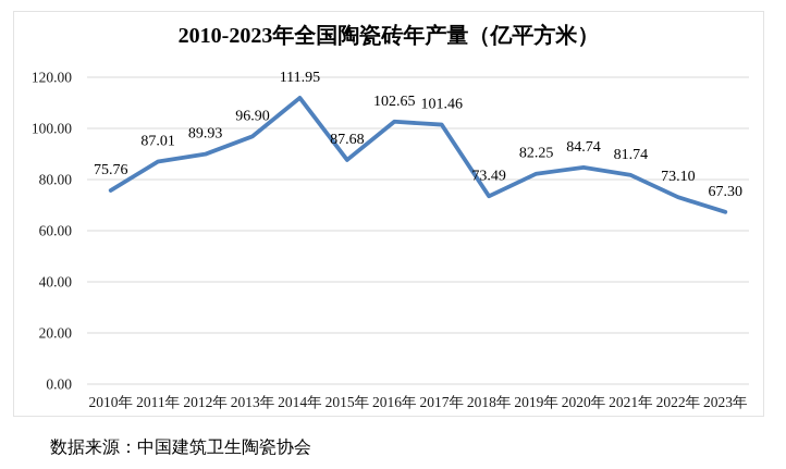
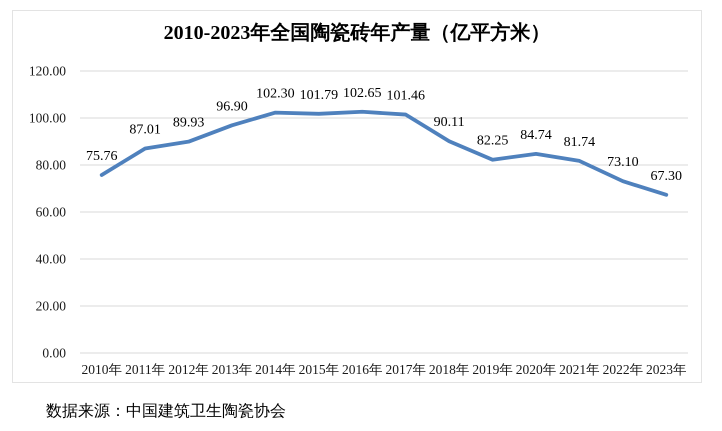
2014年: 111.95 -> 102.30
2015年: 87.68 -> 101.79
2018年: 73.49 -> 90.11
